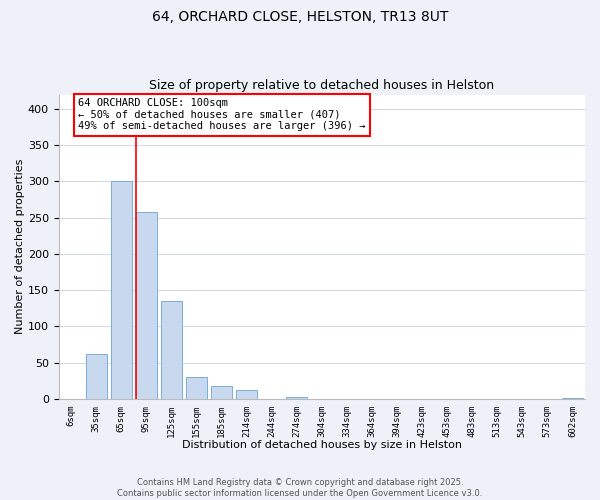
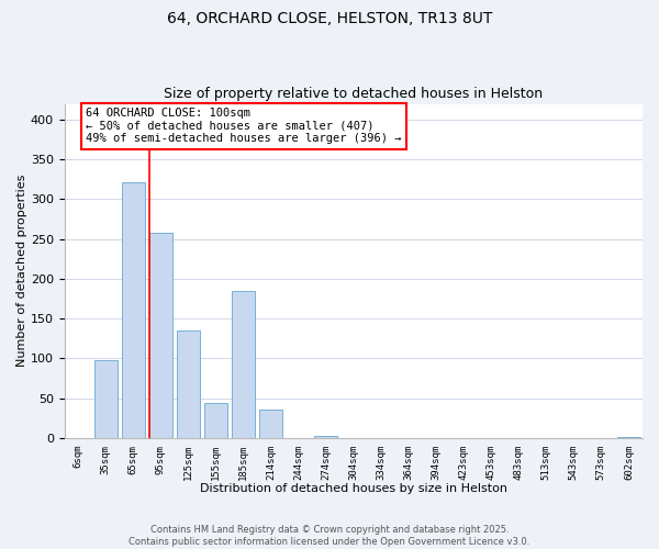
35sqm: 62 -> 98
65sqm: 300 -> 322
155sqm: 30 -> 44
185sqm: 17 -> 184
214sqm: 12 -> 36
